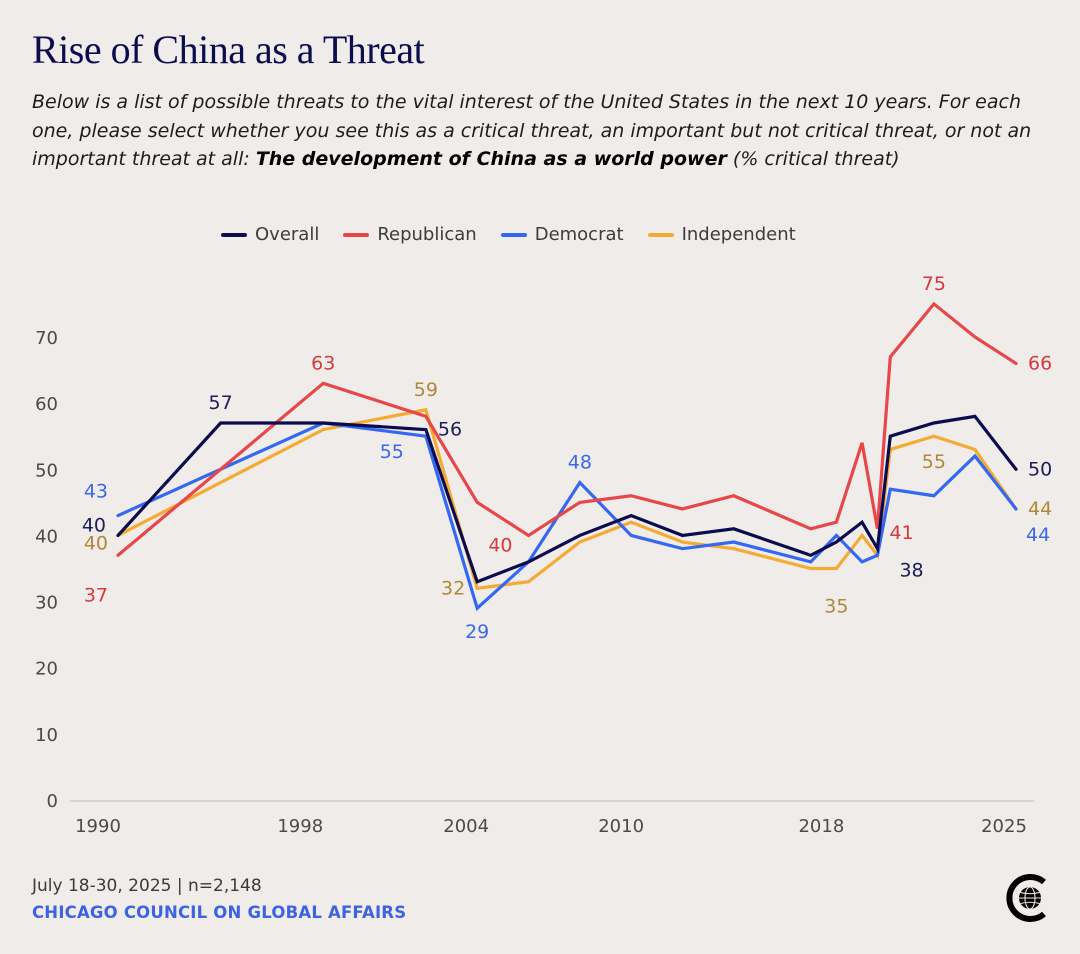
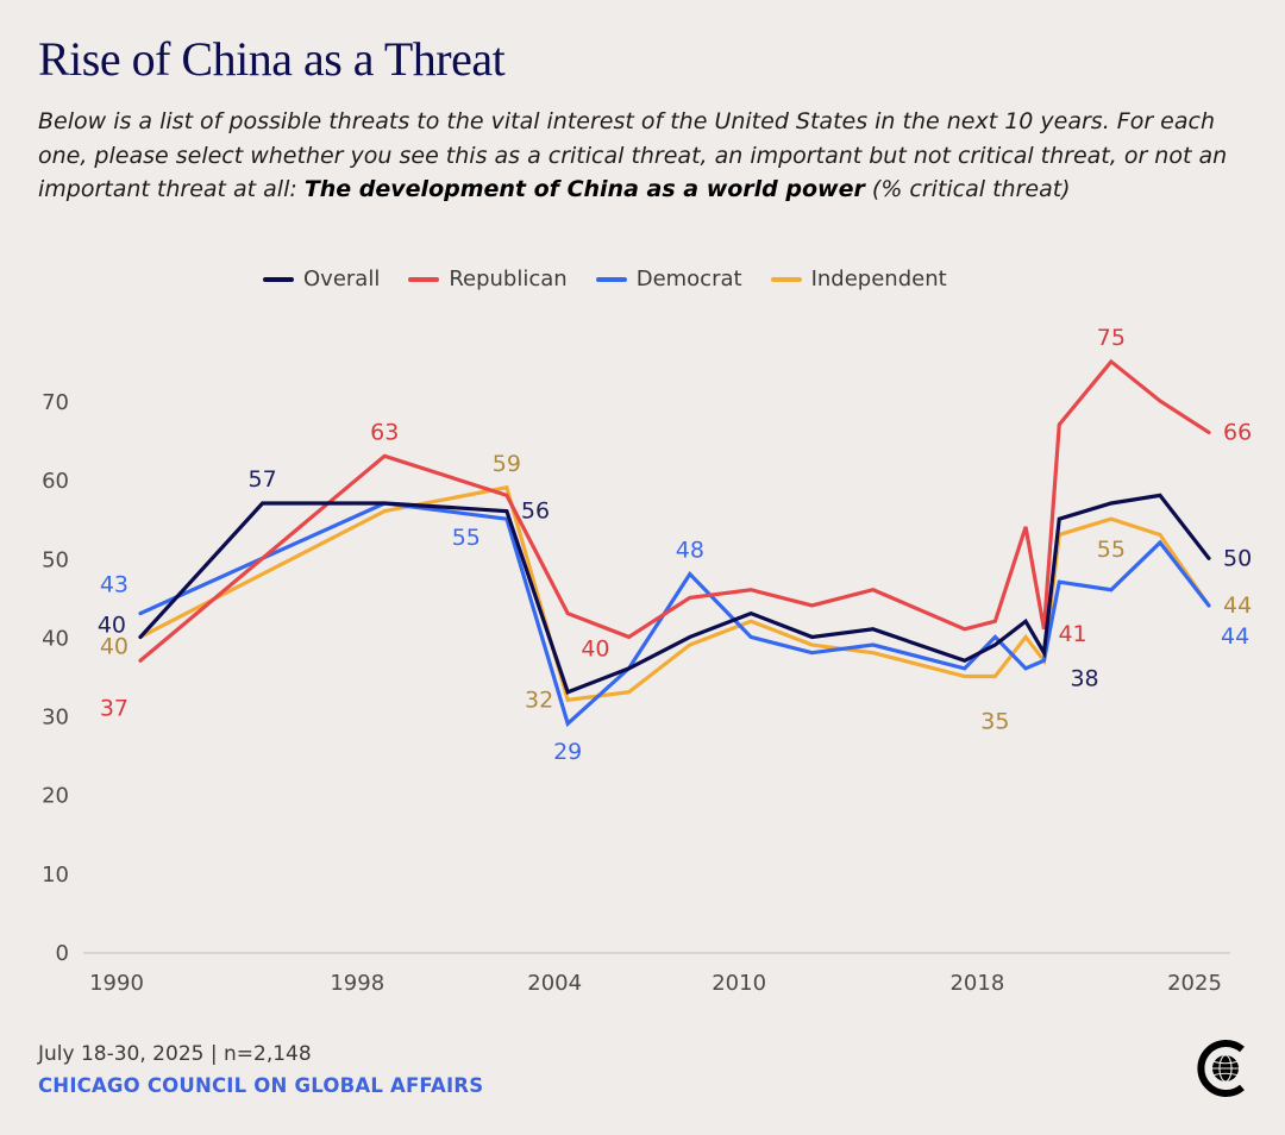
Republican/2004: 45 -> 43
